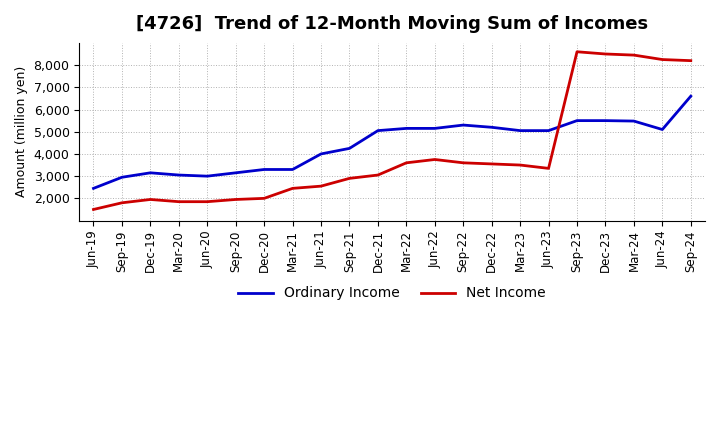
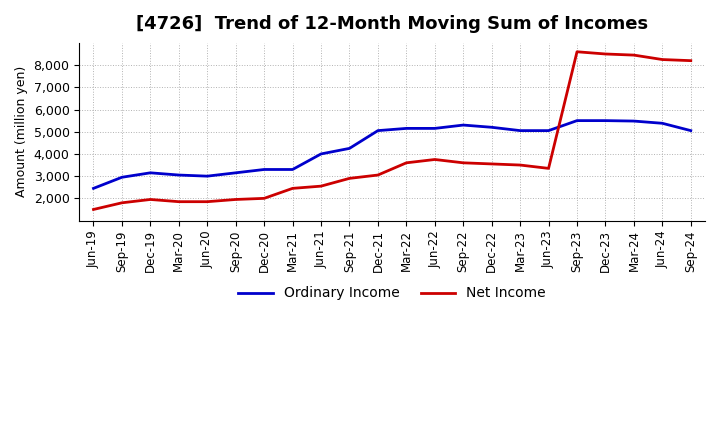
Ordinary Income/Jun-24: 5,100 -> 5,380
Ordinary Income/Sep-24: 6,600 -> 5,050
